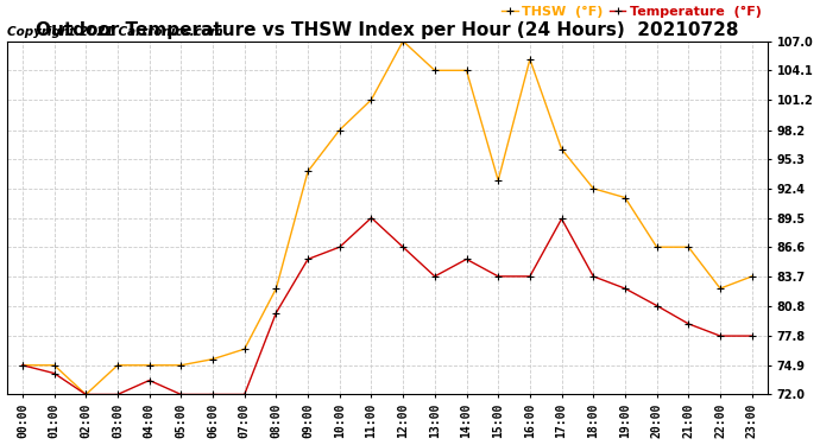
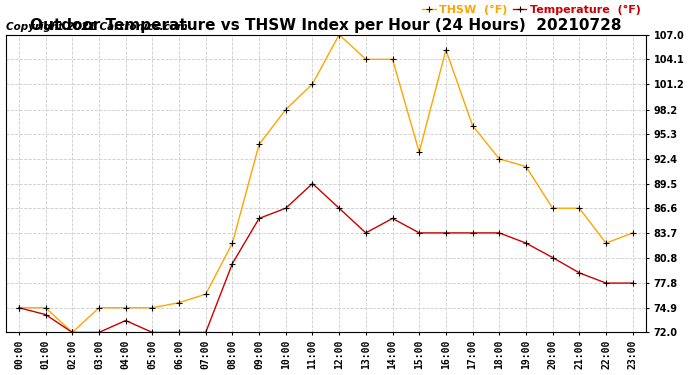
Temperature (°F)/17:00: 89.4 -> 83.7
